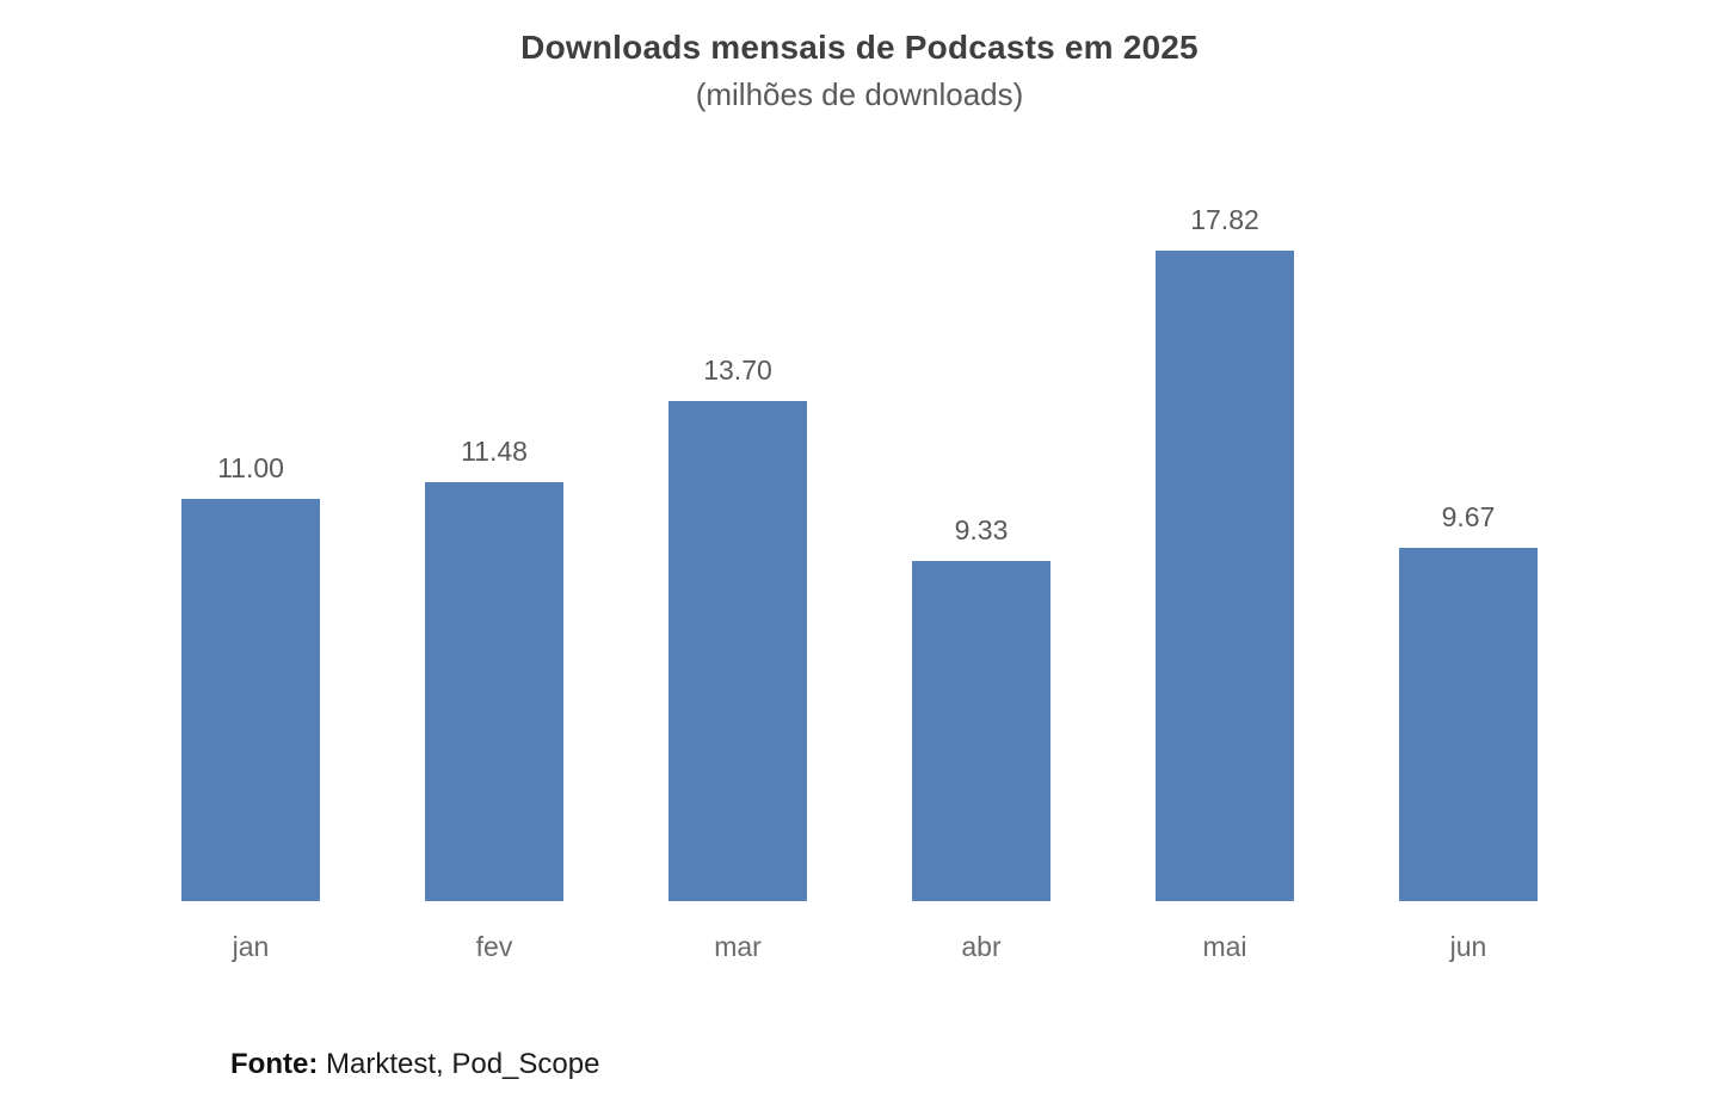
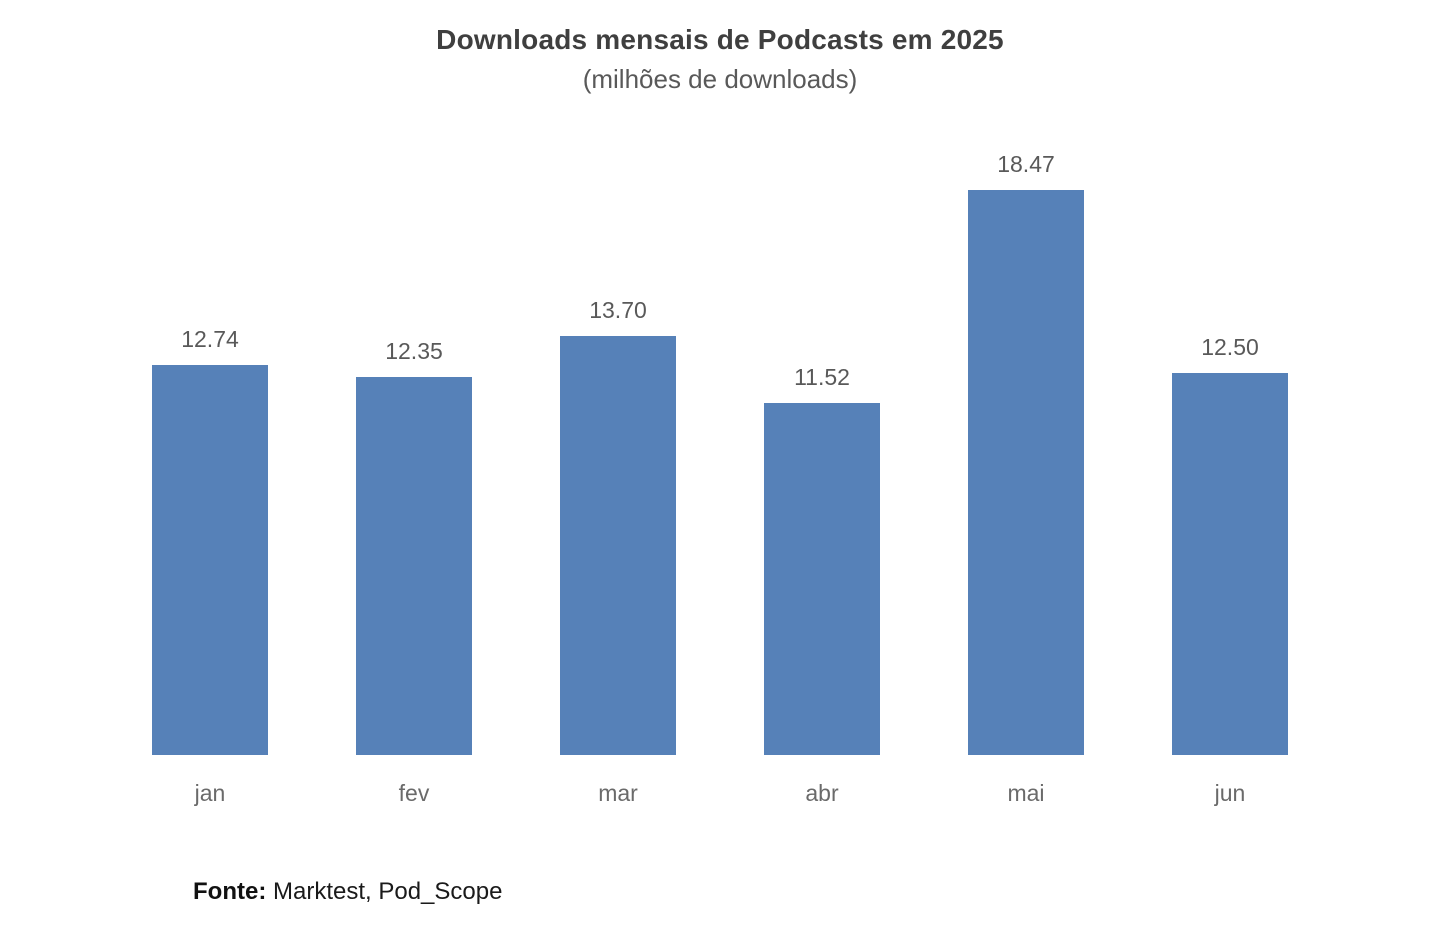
jan: 11.00 -> 12.74
fev: 11.48 -> 12.35
abr: 9.33 -> 11.52
mai: 17.82 -> 18.47
jun: 9.67 -> 12.50
